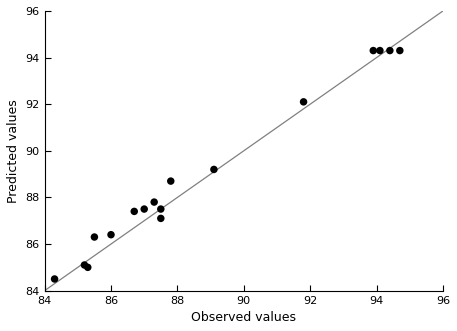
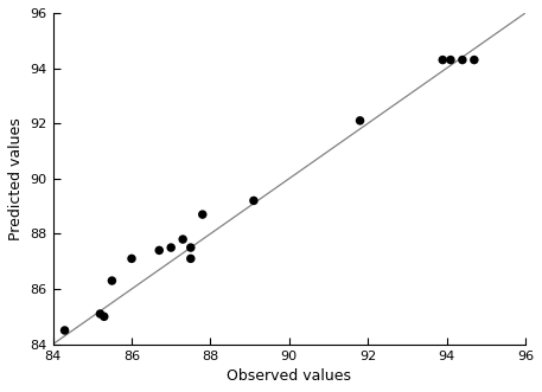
86: 86.4 -> 87.1
